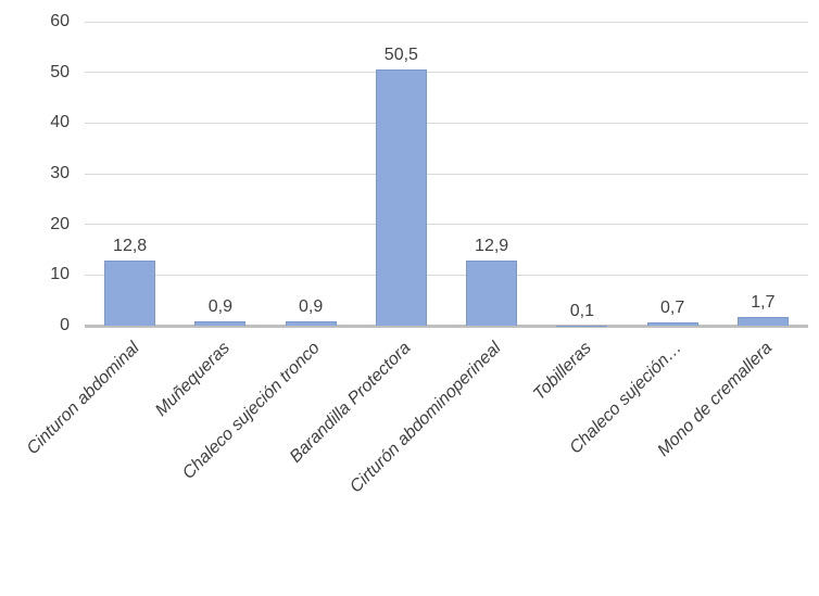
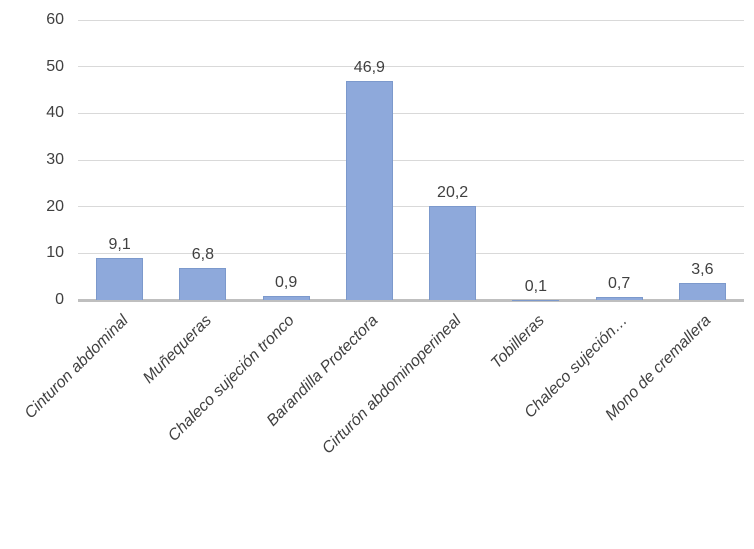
Cinturon abdominal: 12,8 -> 9,1
Muñequeras: 0,9 -> 6,8
Barandilla Protectora: 50,5 -> 46,9
Cirturón abdominoperineal: 12,9 -> 20,2
Mono de cremallera: 1,7 -> 3,6
